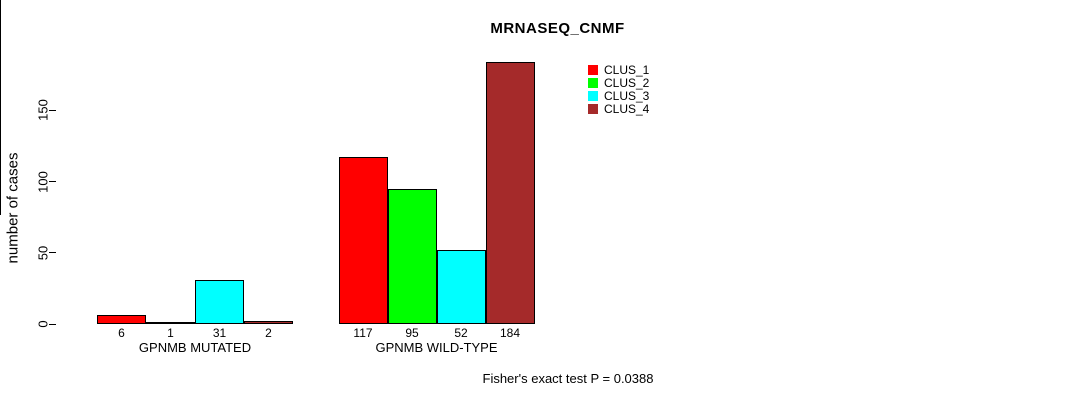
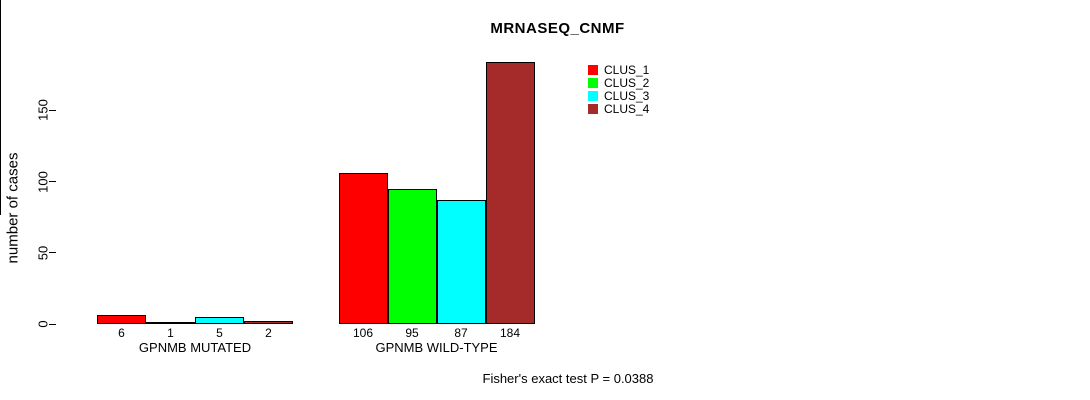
CLUS_3/GPNMB MUTATED: 31 -> 5
CLUS_1/GPNMB WILD-TYPE: 117 -> 106
CLUS_3/GPNMB WILD-TYPE: 52 -> 87
